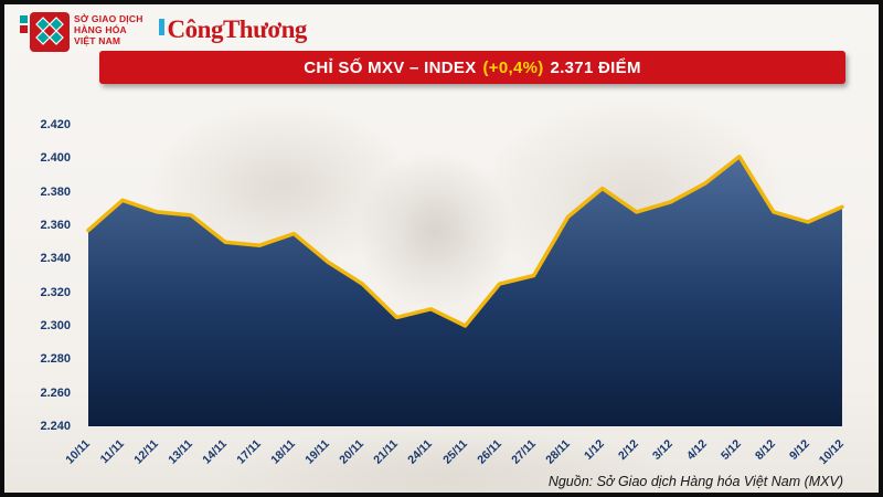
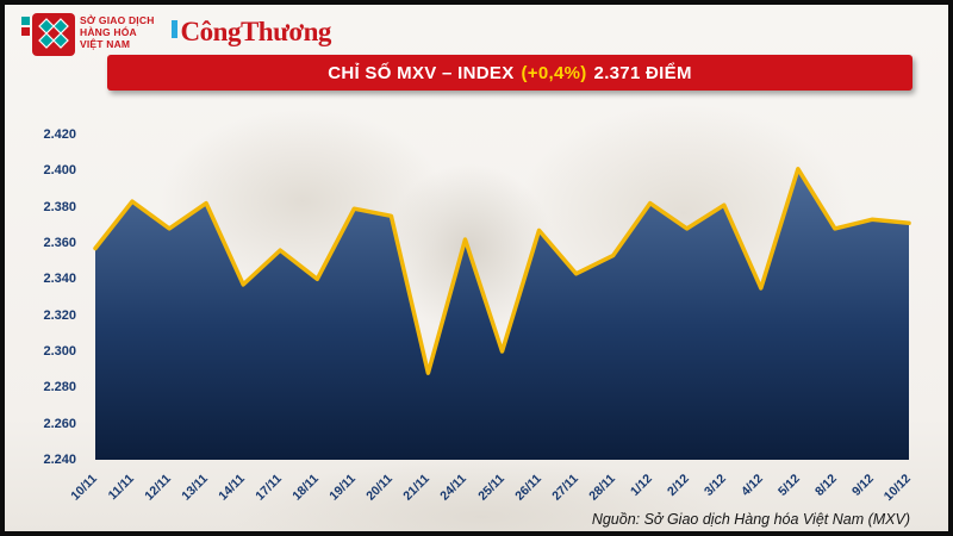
11/11: 2.375 -> 2.383
13/11: 2.366 -> 2.382
14/11: 2.350 -> 2.337
17/11: 2.348 -> 2.356
18/11: 2.355 -> 2.340
19/11: 2.338 -> 2.379
20/11: 2.325 -> 2.375
21/11: 2.305 -> 2.288
24/11: 2.310 -> 2.362
26/11: 2.325 -> 2.367
27/11: 2.330 -> 2.343
28/11: 2.365 -> 2.353
3/12: 2.374 -> 2.381
4/12: 2.385 -> 2.335
9/12: 2.362 -> 2.373
